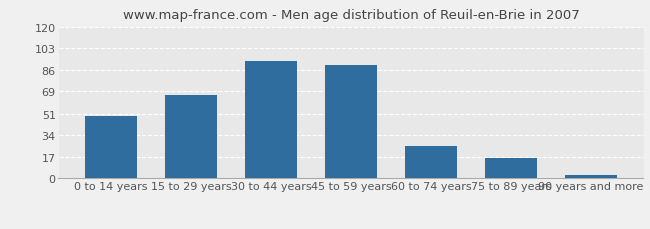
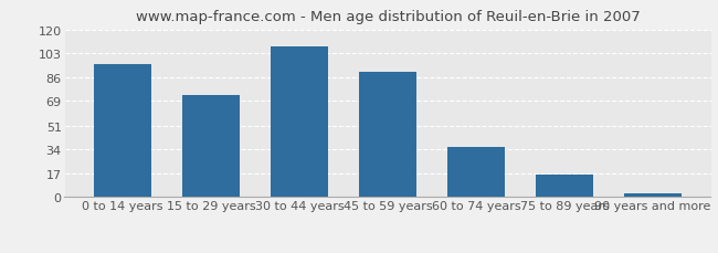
0 to 14 years: 49 -> 95
15 to 29 years: 66 -> 73
30 to 44 years: 93 -> 108
60 to 74 years: 26 -> 36
